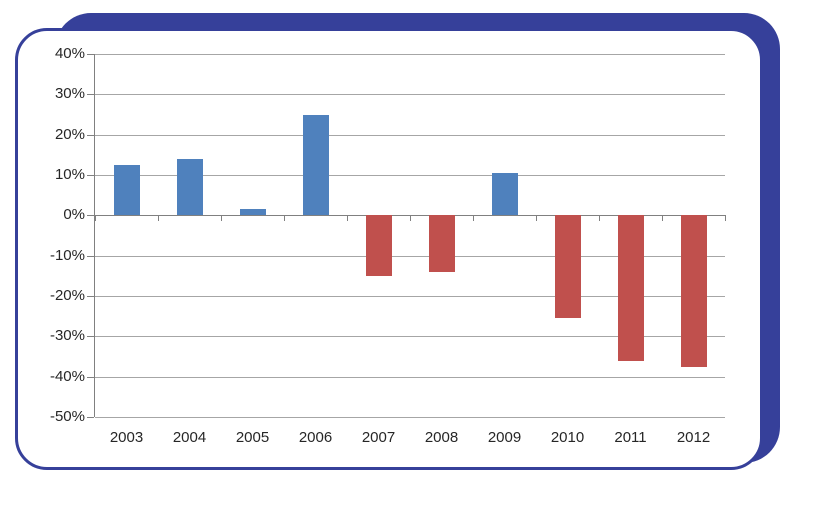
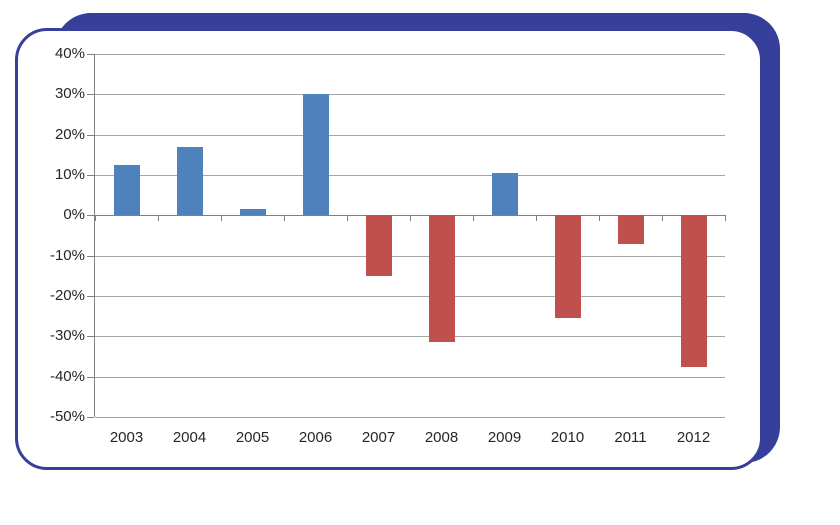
2004: 14% -> 17%
2006: 25% -> 30%
2008: -14% -> -32%
2011: -36% -> -7%
